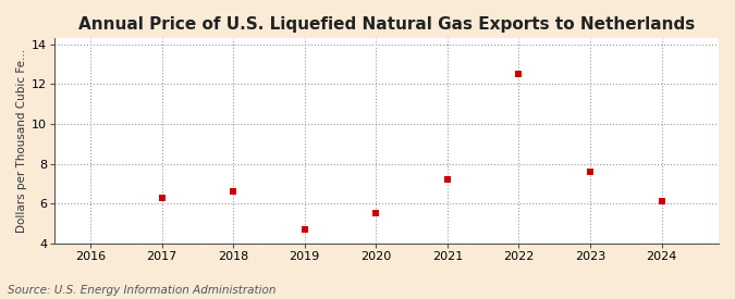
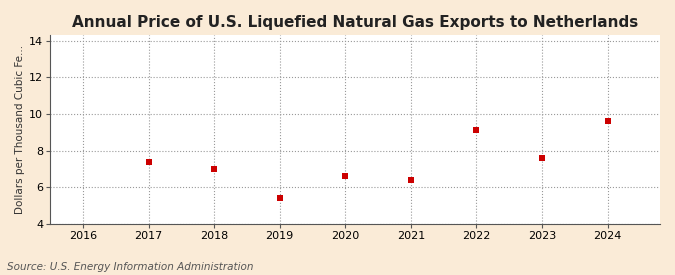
2017: 6.3 -> 7.4
2018: 6.6 -> 7.0
2019: 4.7 -> 5.4
2020: 5.5 -> 6.6
2021: 7.2 -> 6.4
2022: 12.5 -> 9.1
2024: 6.1 -> 9.6
